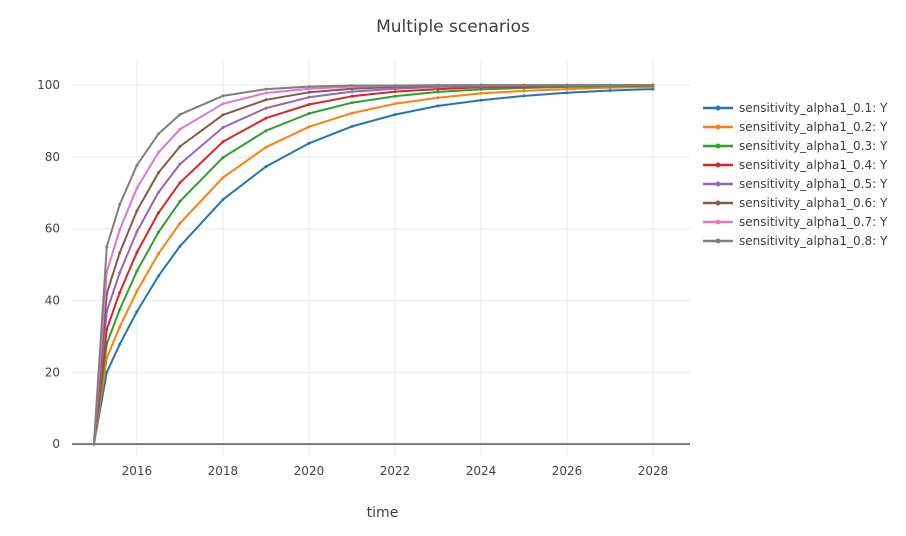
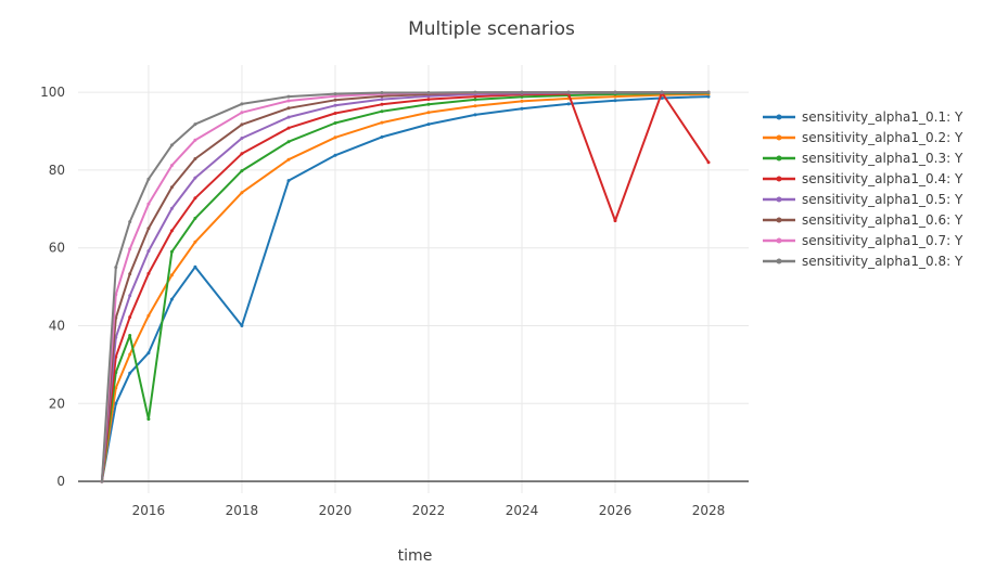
sensitivity_alpha1_0.1: Y/2016: 37 -> 33
sensitivity_alpha1_0.3: Y/2016: 48 -> 16
sensitivity_alpha1_0.1: Y/2018: 68 -> 40
sensitivity_alpha1_0.4: Y/2026: 100 -> 67
sensitivity_alpha1_0.4: Y/2028: 100 -> 82
